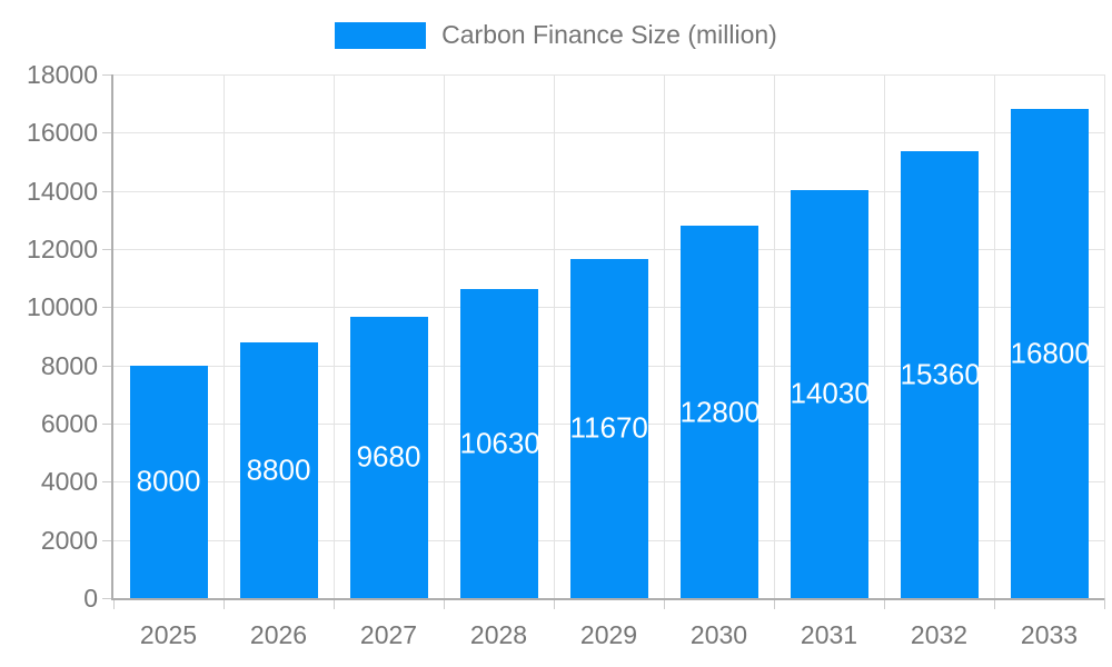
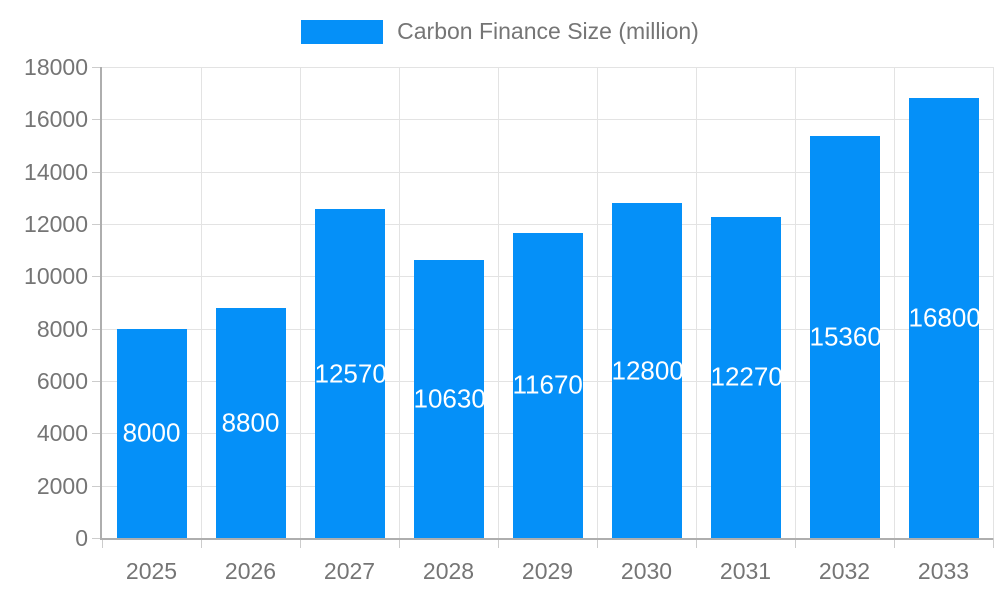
2027: 9680 -> 12570
2031: 14030 -> 12270
